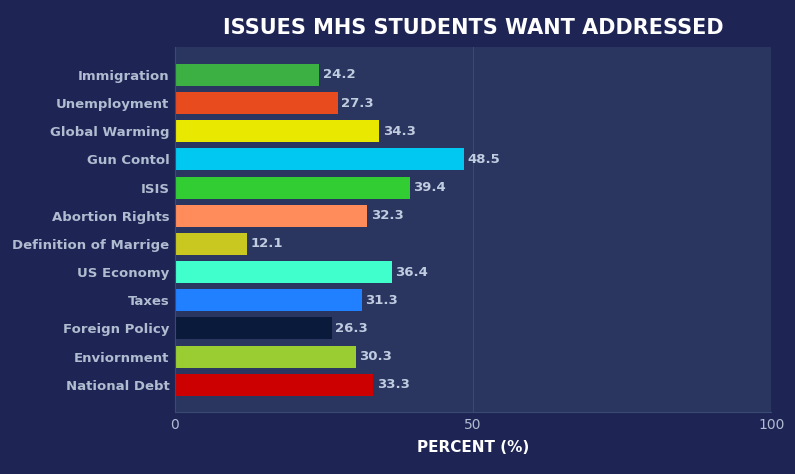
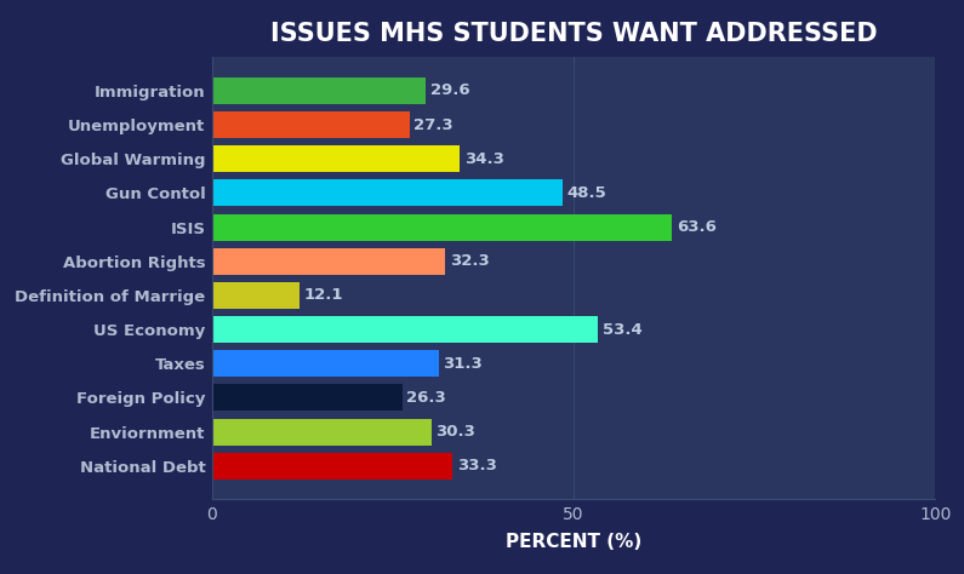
Immigration: 24.2 -> 29.6
ISIS: 39.4 -> 63.6
US Economy: 36.4 -> 53.4
